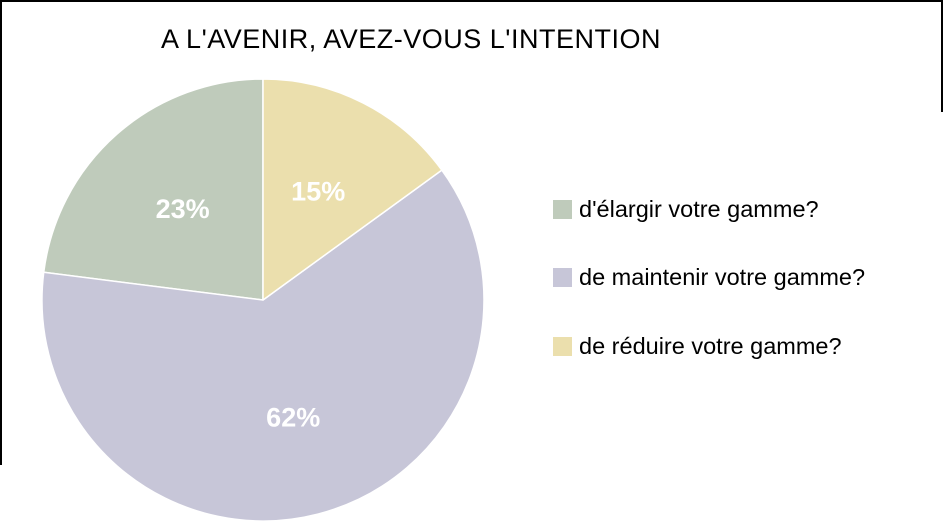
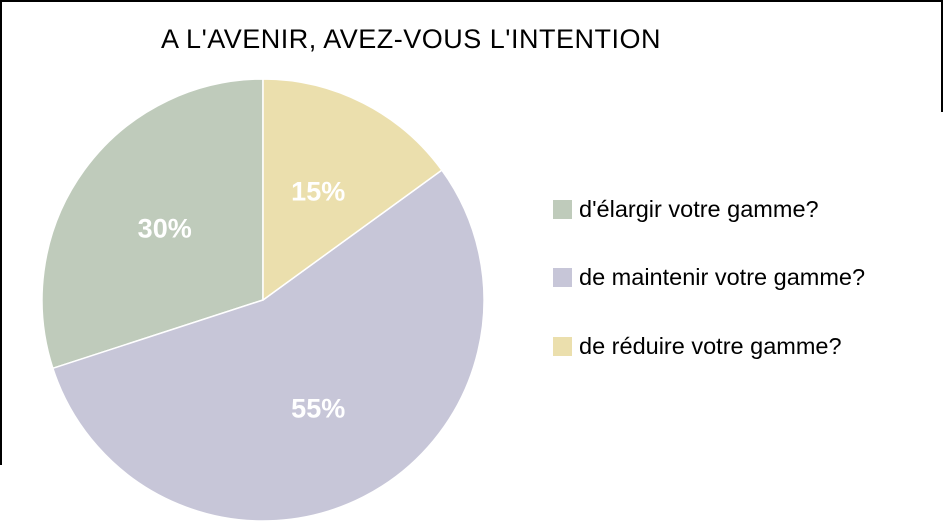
d'élargir votre gamme?: 23% -> 30%
de maintenir votre gamme?: 62% -> 55%
